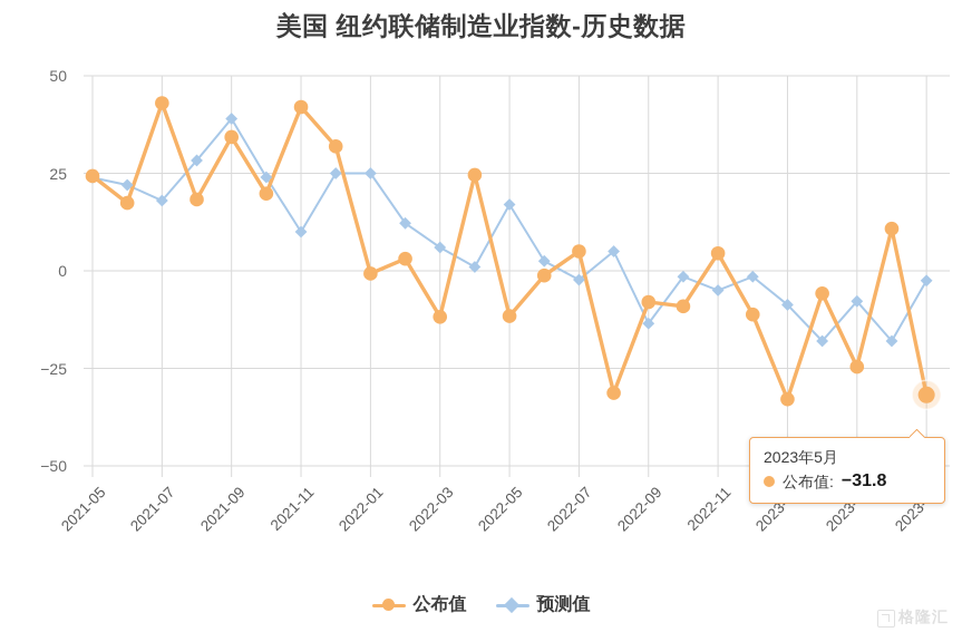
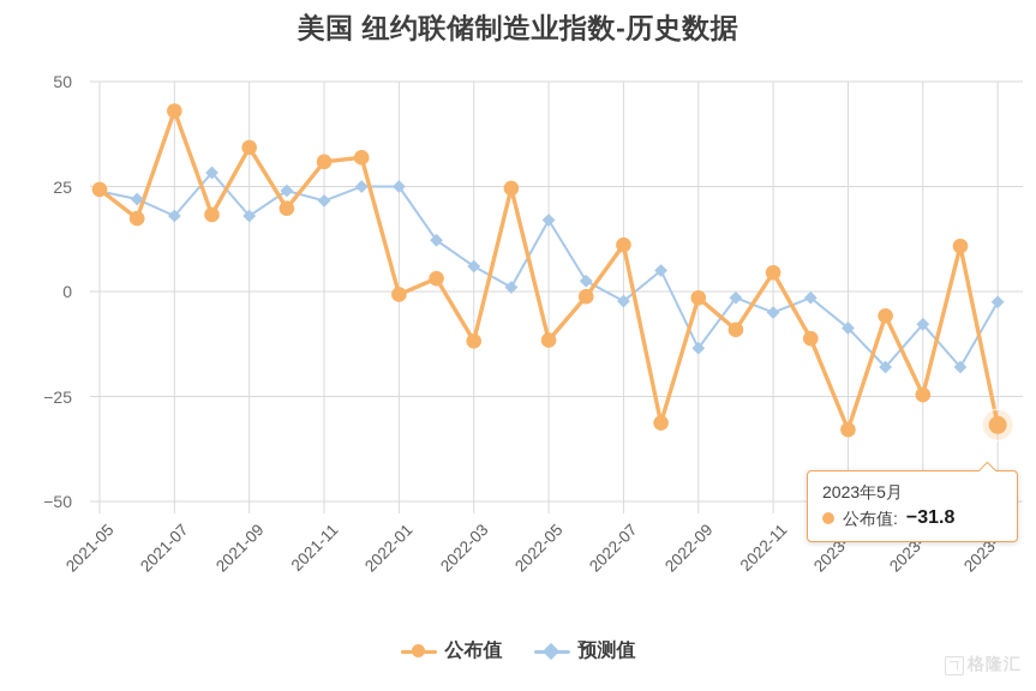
预测值/2021-09: 39 -> 18
公布值/2021-11: 42 -> 31
预测值/2021-11: 10 -> 22
公布值/2022-07: 5 -> 11
公布值/2022-09: -8 -> -2
